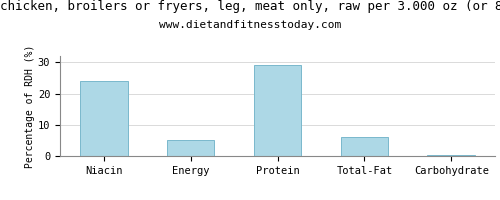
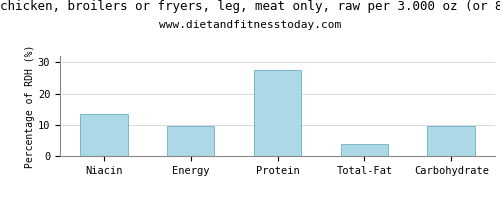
Niacin: 24.0 -> 13.5
Energy: 5.2 -> 9.5
Protein: 29.2 -> 27.5
Total-Fat: 6.2 -> 4.0
Carbohydrate: 0.3 -> 9.5
